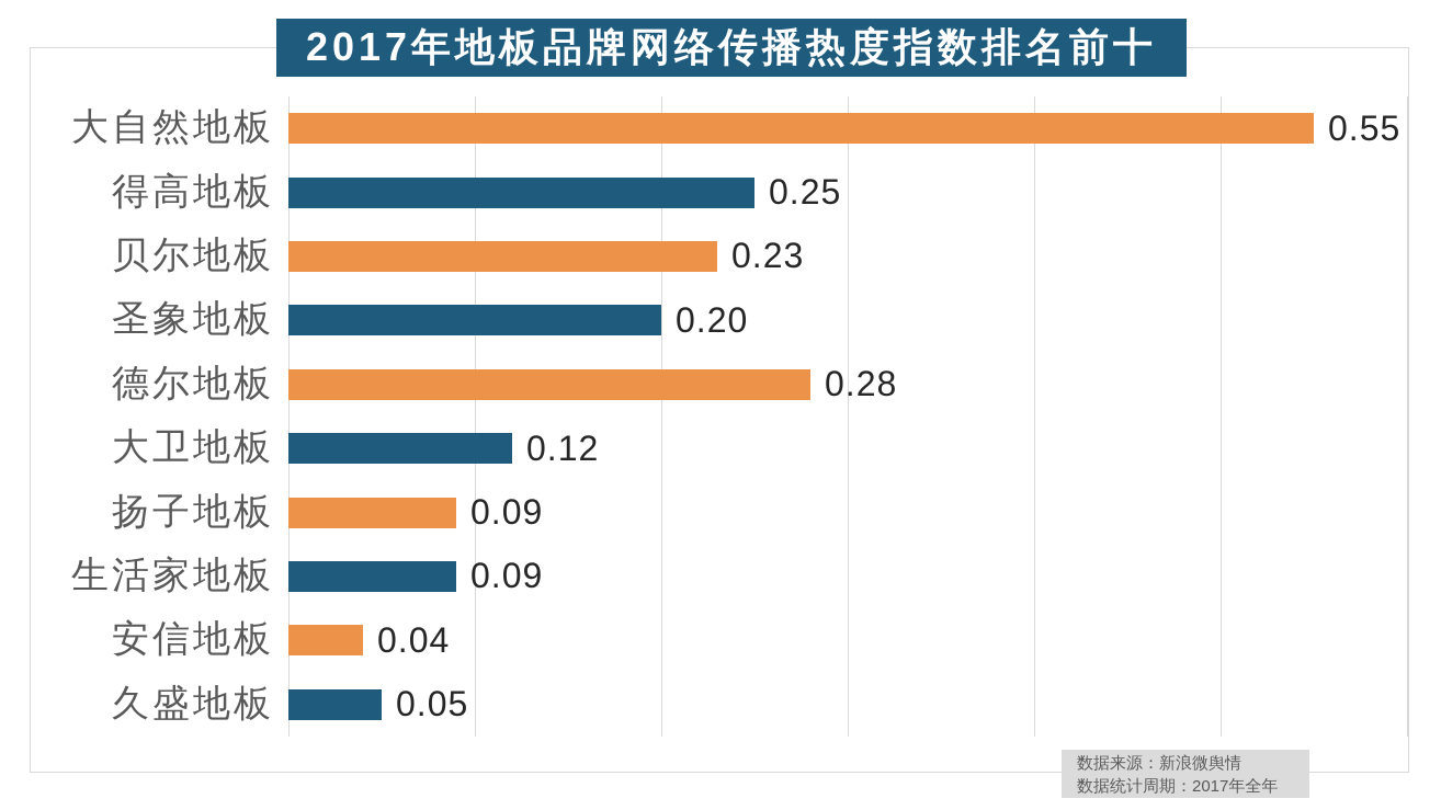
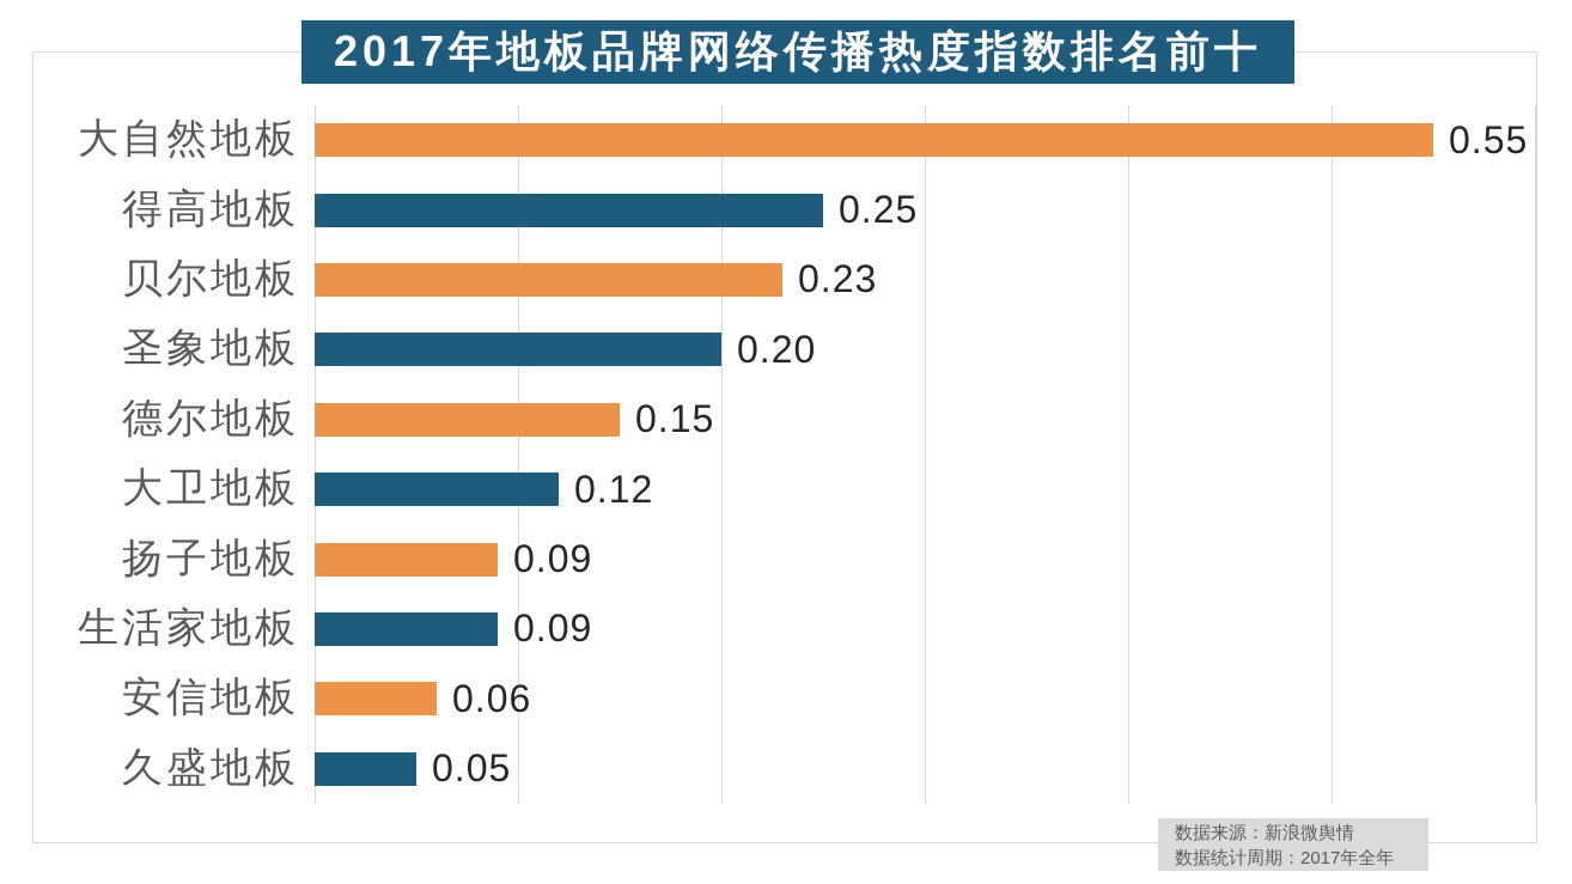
德尔地板: 0.28 -> 0.15
安信地板: 0.04 -> 0.06
